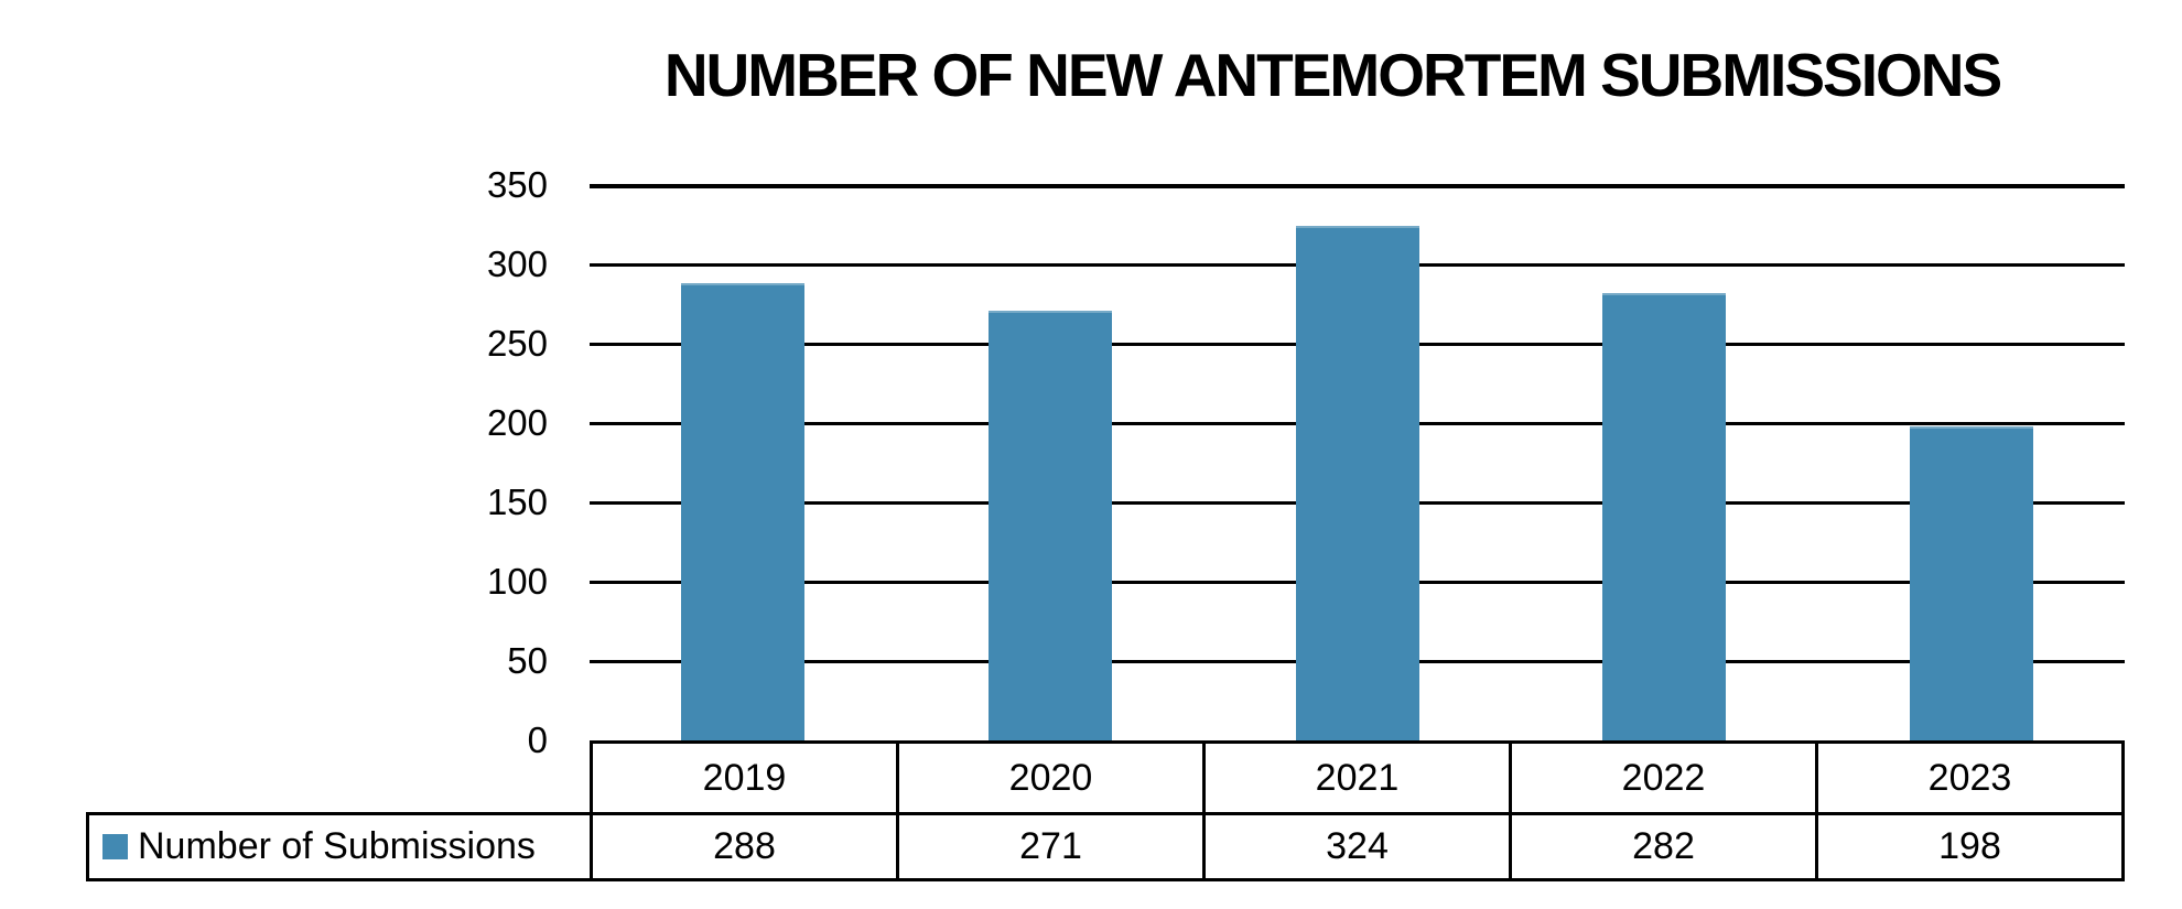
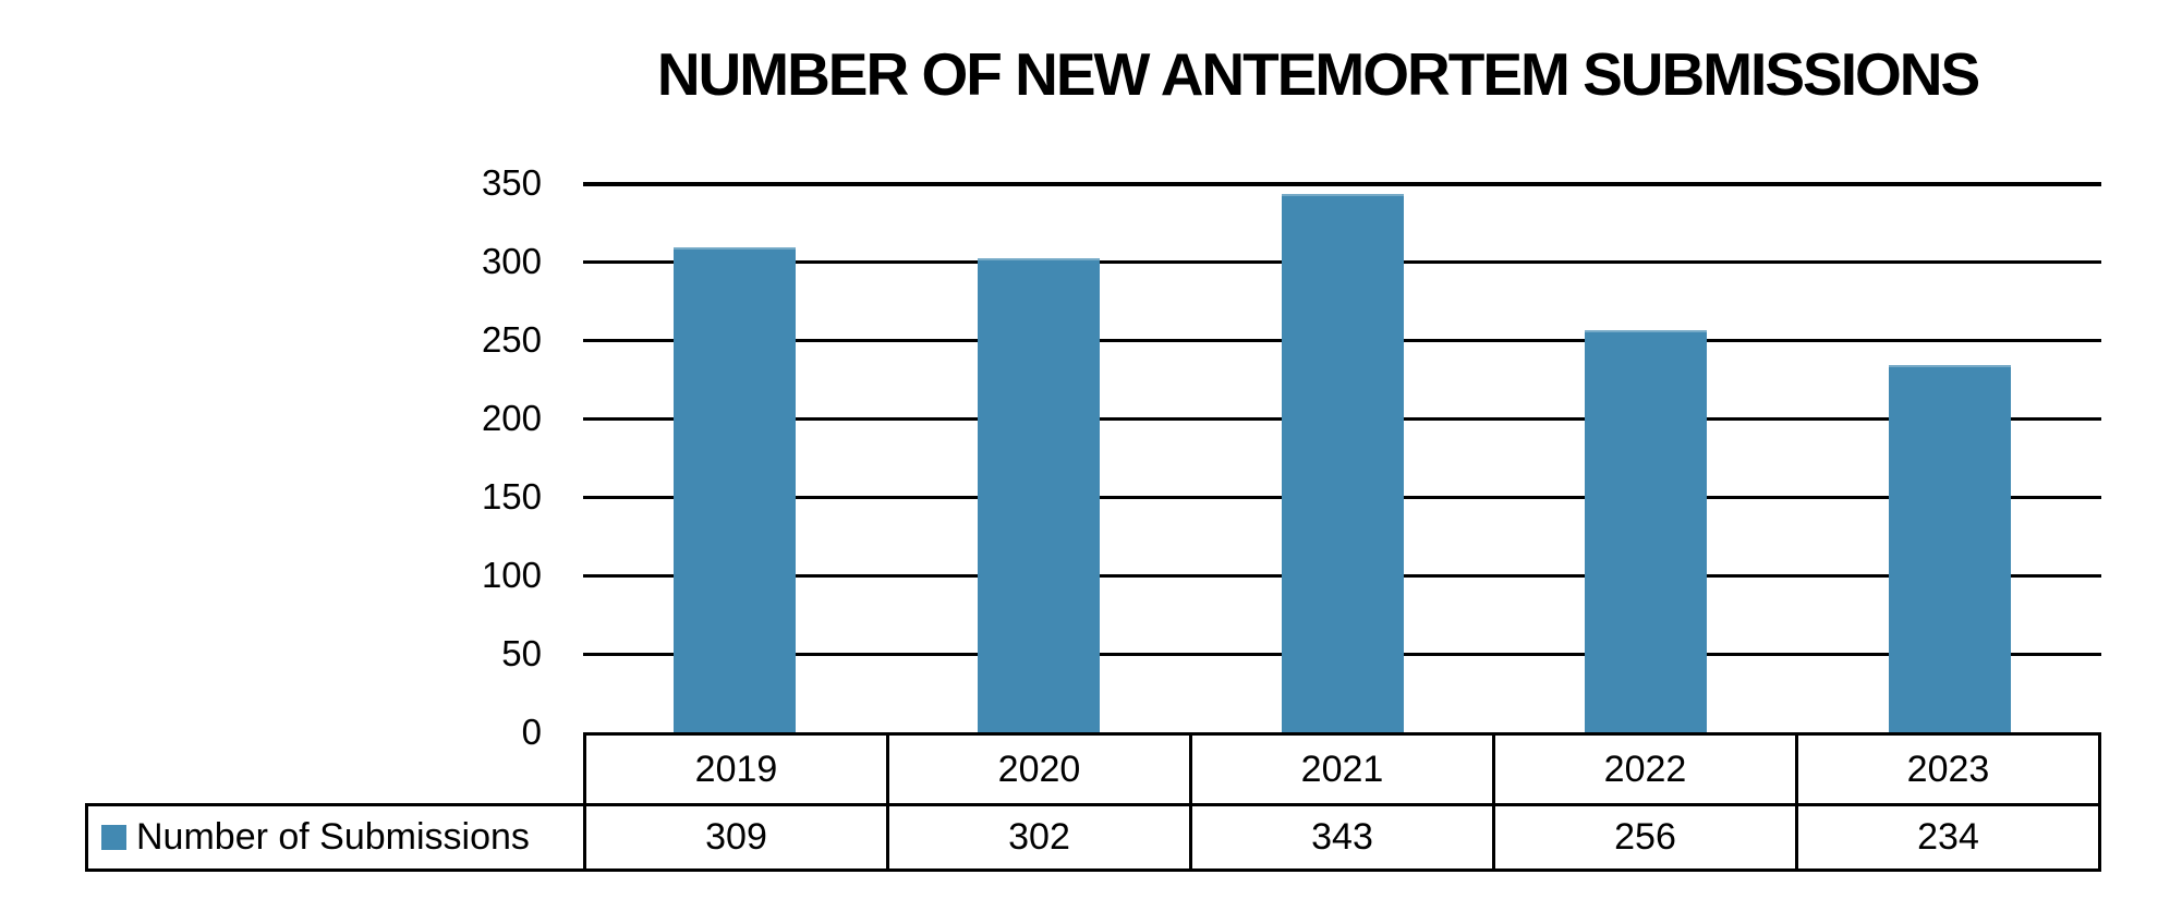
2019: 288 -> 309
2020: 271 -> 302
2021: 324 -> 343
2022: 282 -> 256
2023: 198 -> 234
